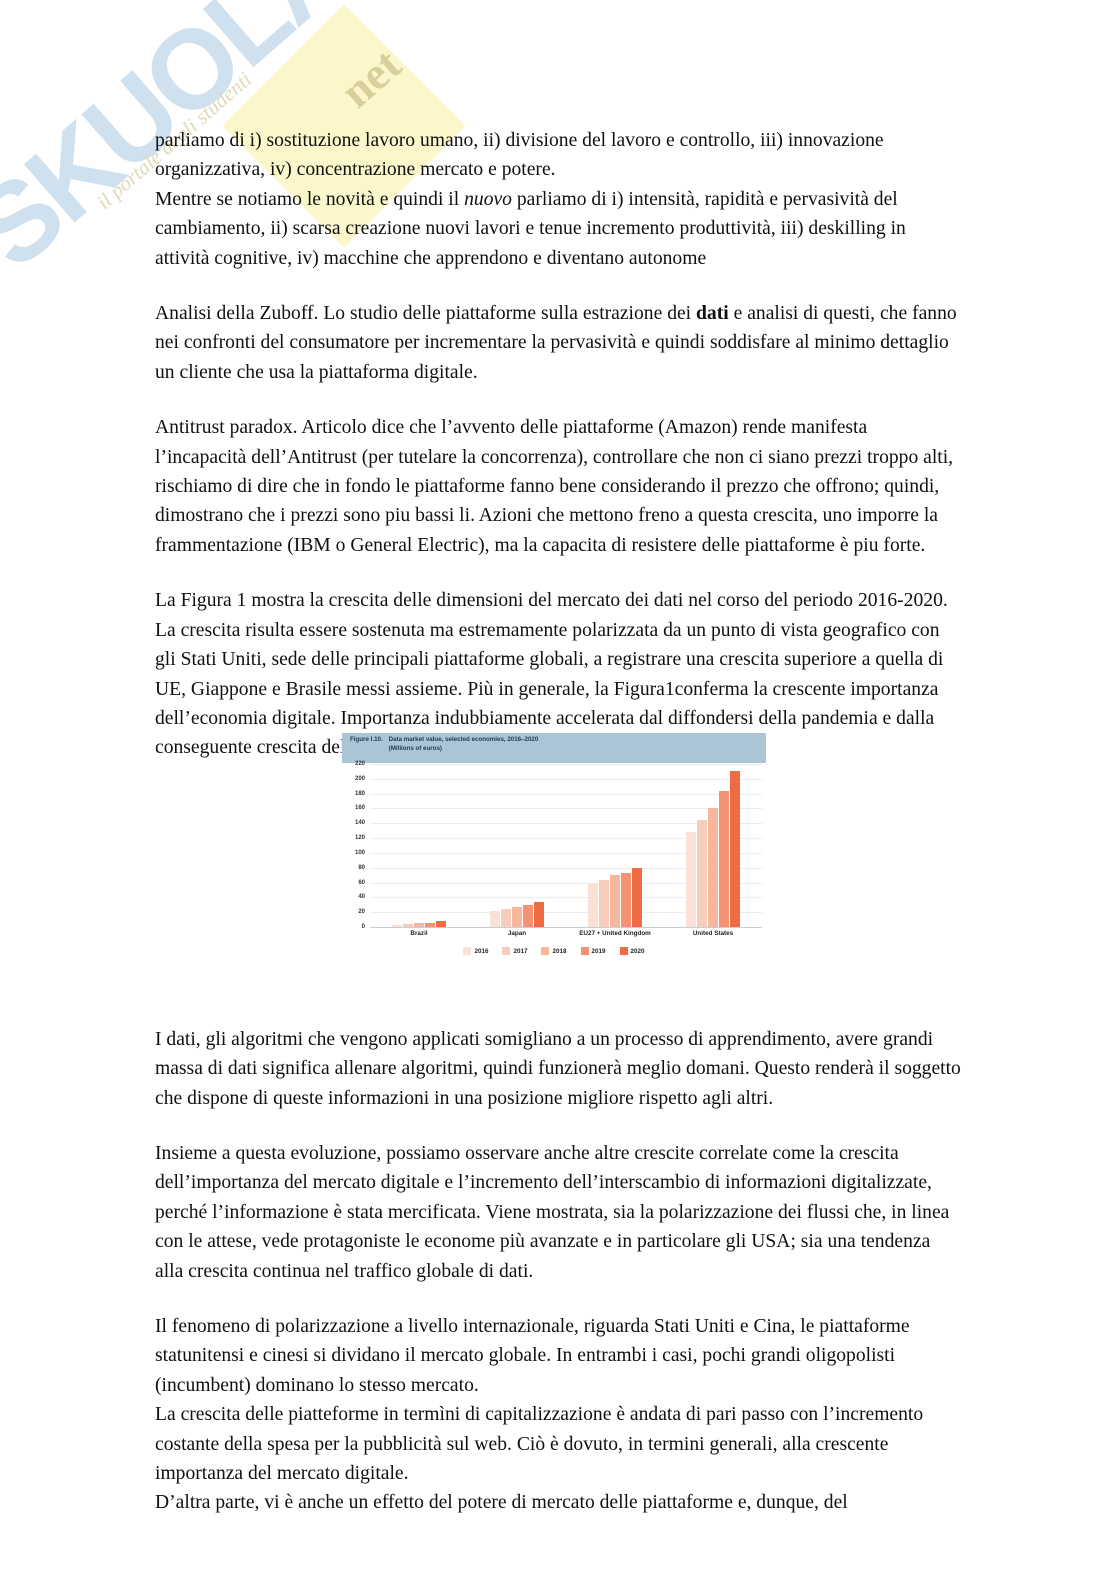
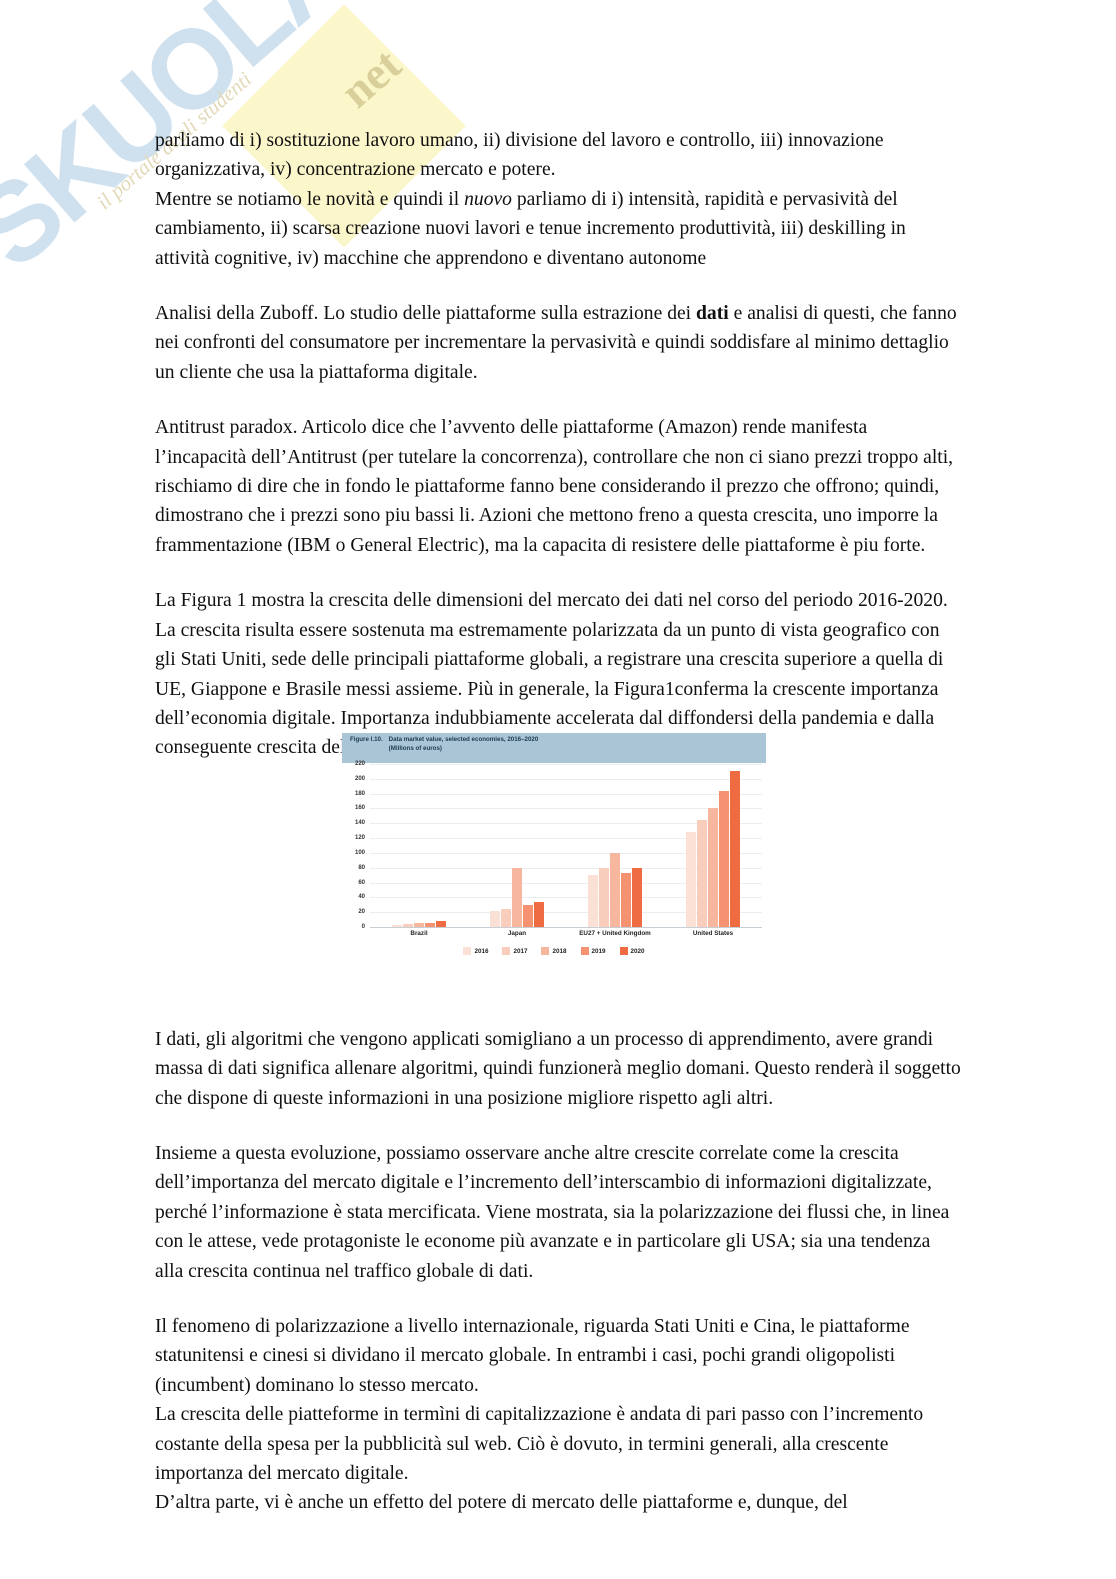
2018/Japan: 30 -> 80
2016/EU27 + United Kingdom: 60 -> 70
2017/EU27 + United Kingdom: 60 -> 80
2018/EU27 + United Kingdom: 70 -> 100
